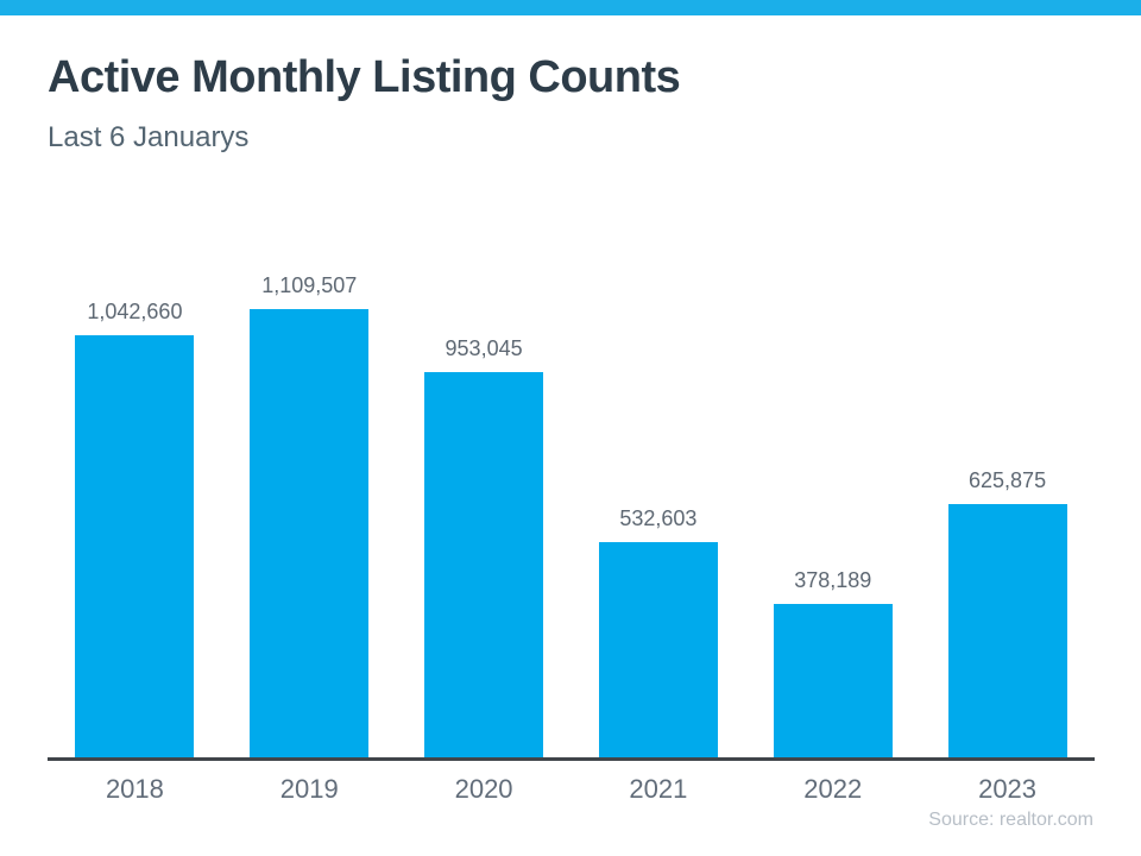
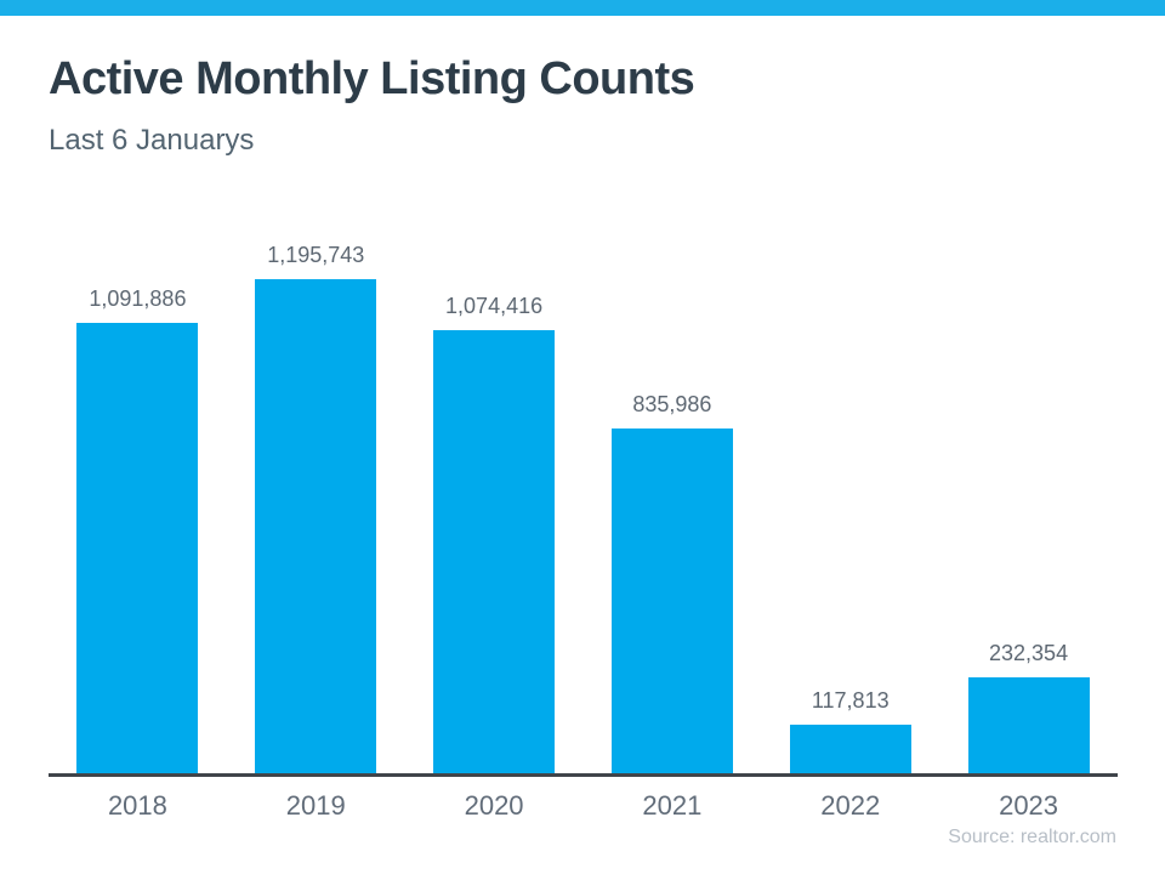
2018: 1,042,660 -> 1,091,886
2019: 1,109,507 -> 1,195,743
2020: 953,045 -> 1,074,416
2021: 532,603 -> 835,986
2022: 378,189 -> 117,813
2023: 625,875 -> 232,354
